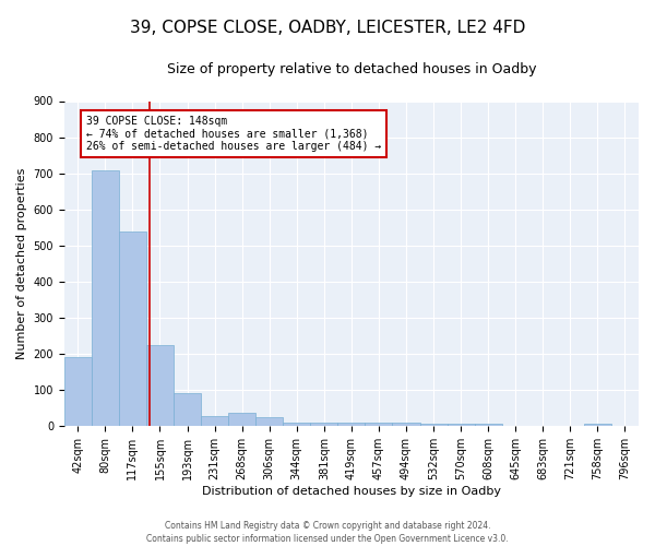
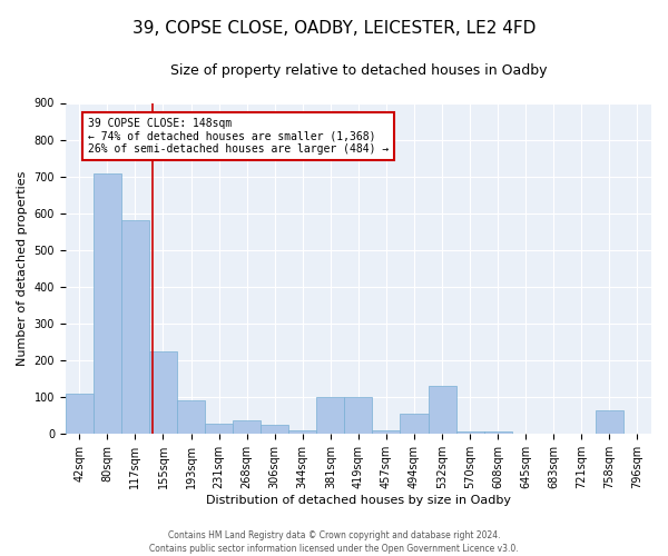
42sqm: 190 -> 110
117sqm: 540 -> 580
381sqm: 11 -> 100
419sqm: 11 -> 100
494sqm: 9 -> 55
532sqm: 8 -> 130
758sqm: 8 -> 65
